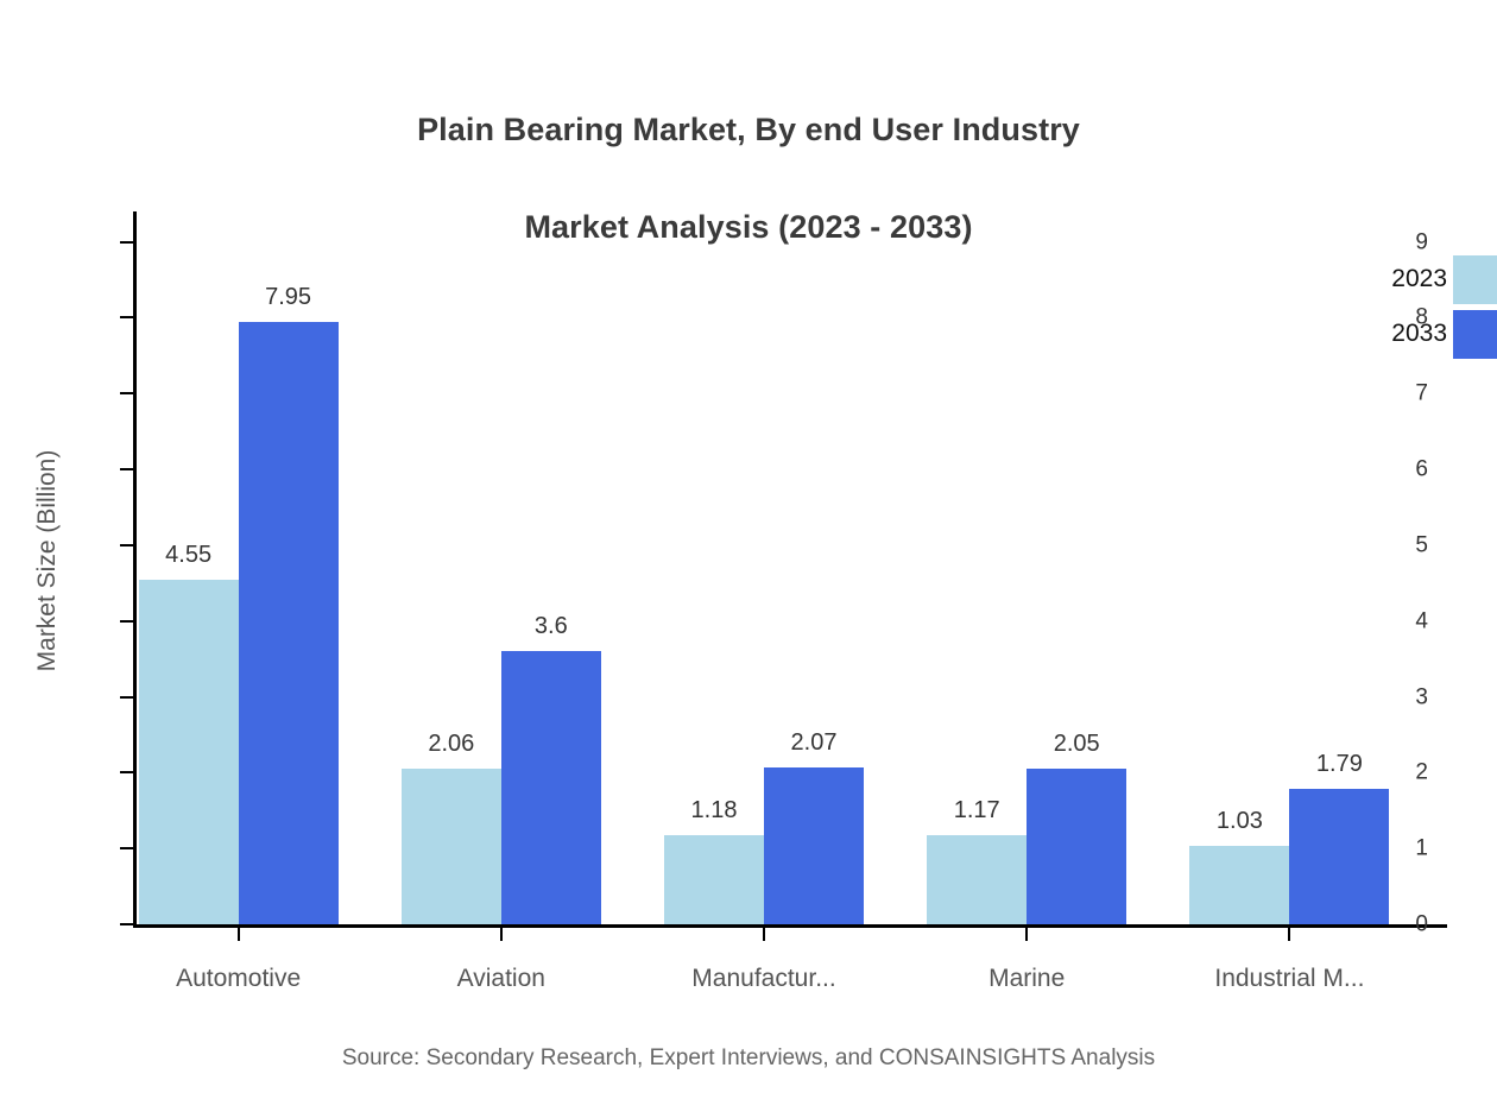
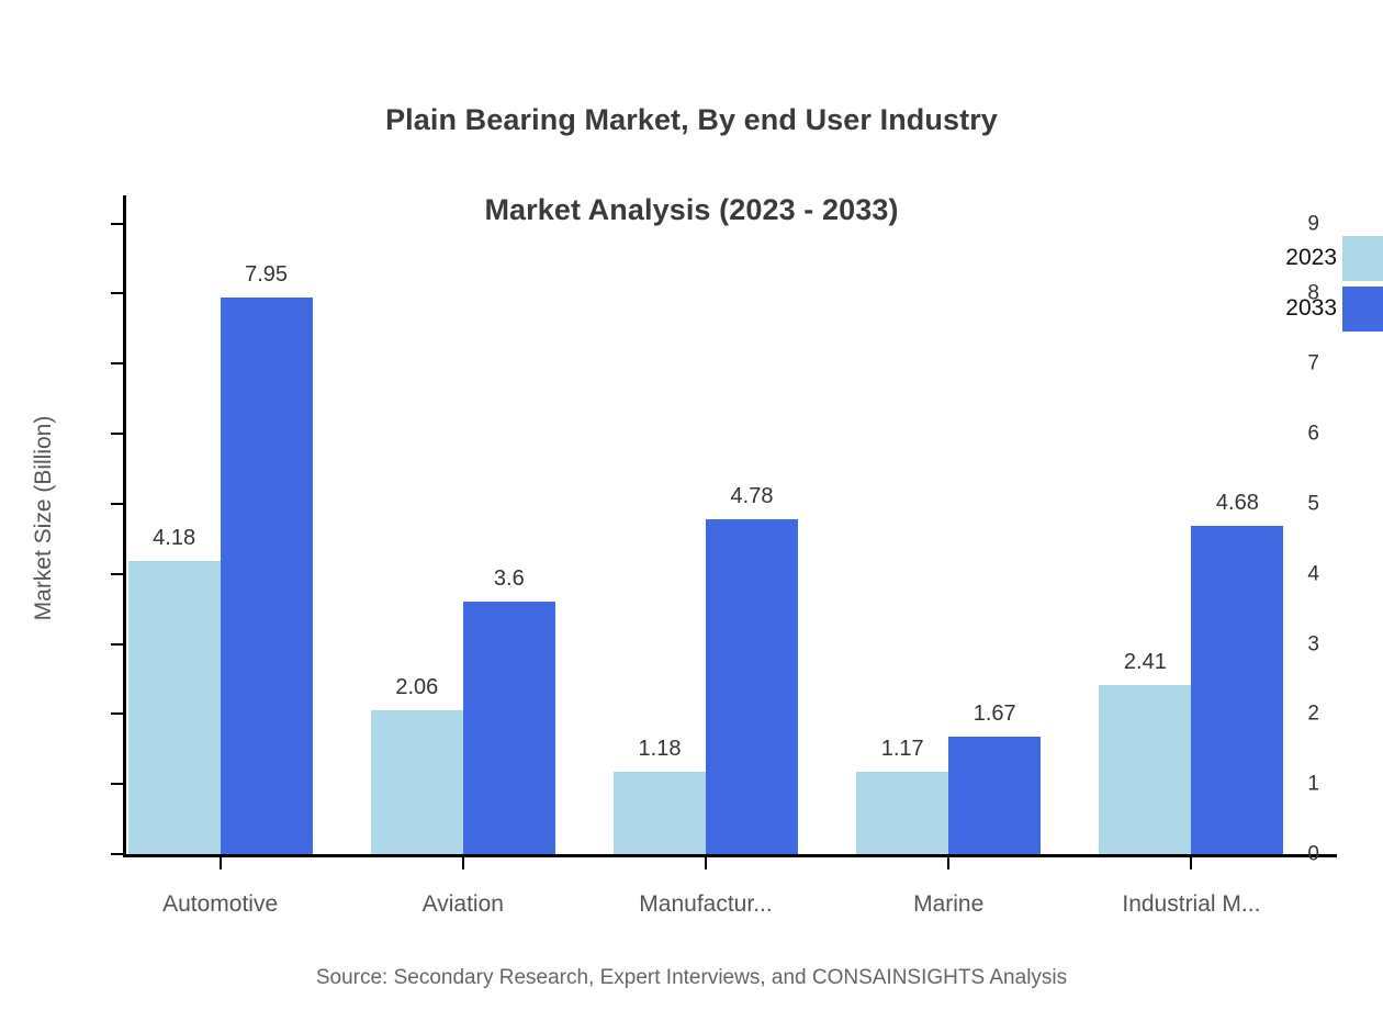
2023/Automotive: 4.55 -> 4.18
2033/Manufactur...: 2.07 -> 4.78
2033/Marine: 2.05 -> 1.67
2023/Industrial M...: 1.03 -> 2.41
2033/Industrial M...: 1.79 -> 4.68
